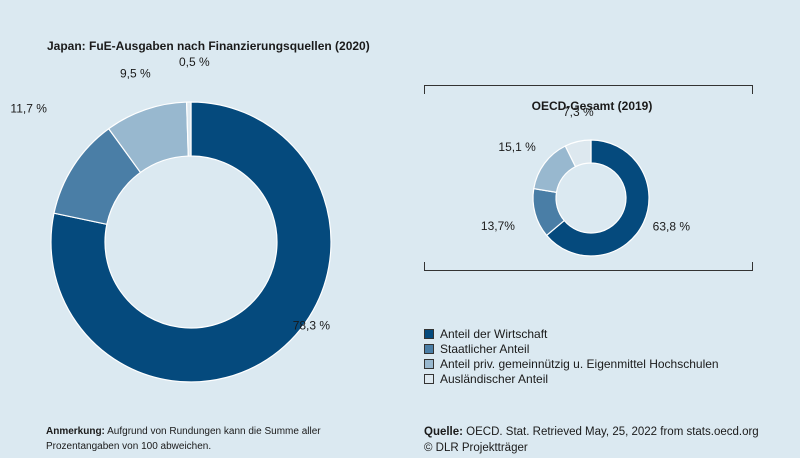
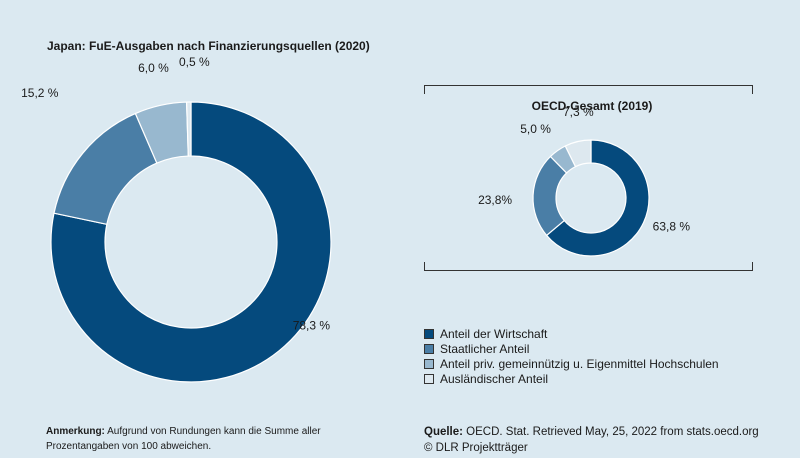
Japan: FuE-Ausgaben nach Finanzierungsquellen (2020)/Staatlicher Anteil: 11,7 -> 15,2
Japan: FuE-Ausgaben nach Finanzierungsquellen (2020)/Anteil priv. gemeinnützig u. Eigenmittel Hochschulen: 9,5 -> 6,0
OECD-Gesamt (2019)/Staatlicher Anteil: 13,7% -> 23,8%
OECD-Gesamt (2019)/Anteil priv. gemeinnützig u. Eigenmittel Hochschulen: 15,1 -> 5,0
